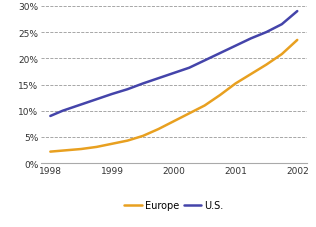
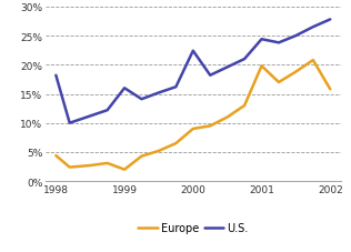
U.S./1998: 9.0% -> 18.2%
Europe/1998: 2.2% -> 4.4%
U.S./1999: 13.2% -> 16.0%
Europe/1999: 3.7% -> 2.0%
U.S./2000: 17.2% -> 22.4%
Europe/2000: 8.0% -> 9.0%
U.S./2001: 22.4% -> 24.4%
Europe/2001: 15.2% -> 19.8%
U.S./2002: 29.0% -> 27.8%
Europe/2002: 23.5% -> 15.8%
